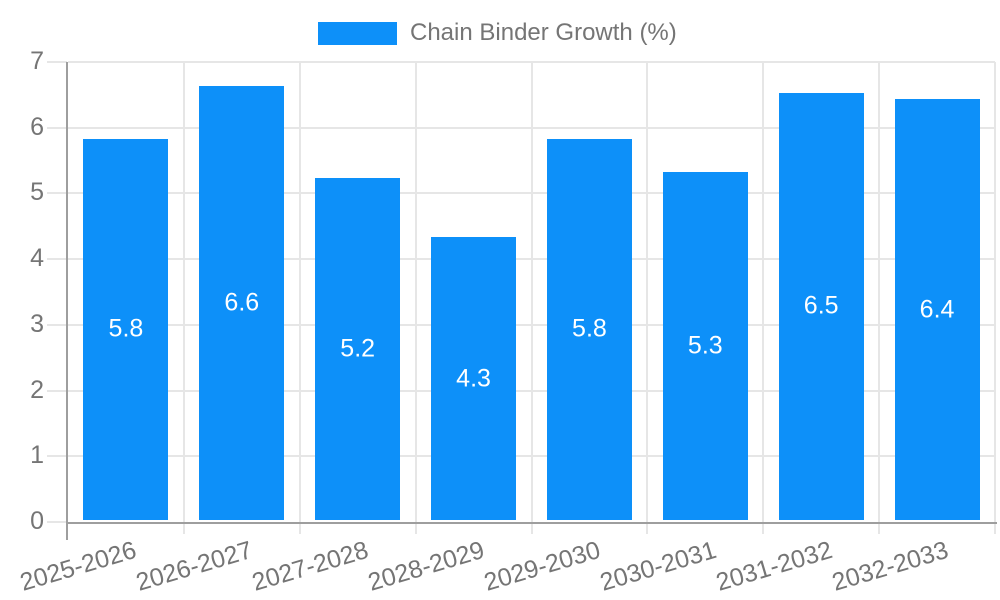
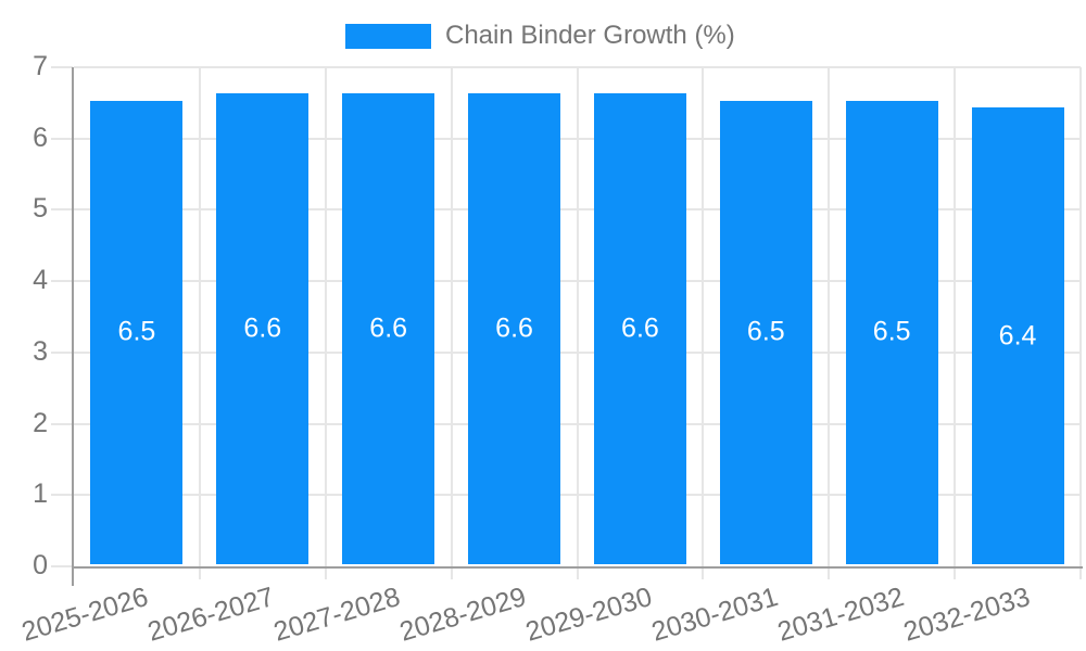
2025-2026: 5.8 -> 6.5
2027-2028: 5.2 -> 6.6
2028-2029: 4.3 -> 6.6
2029-2030: 5.8 -> 6.6
2030-2031: 5.3 -> 6.5
